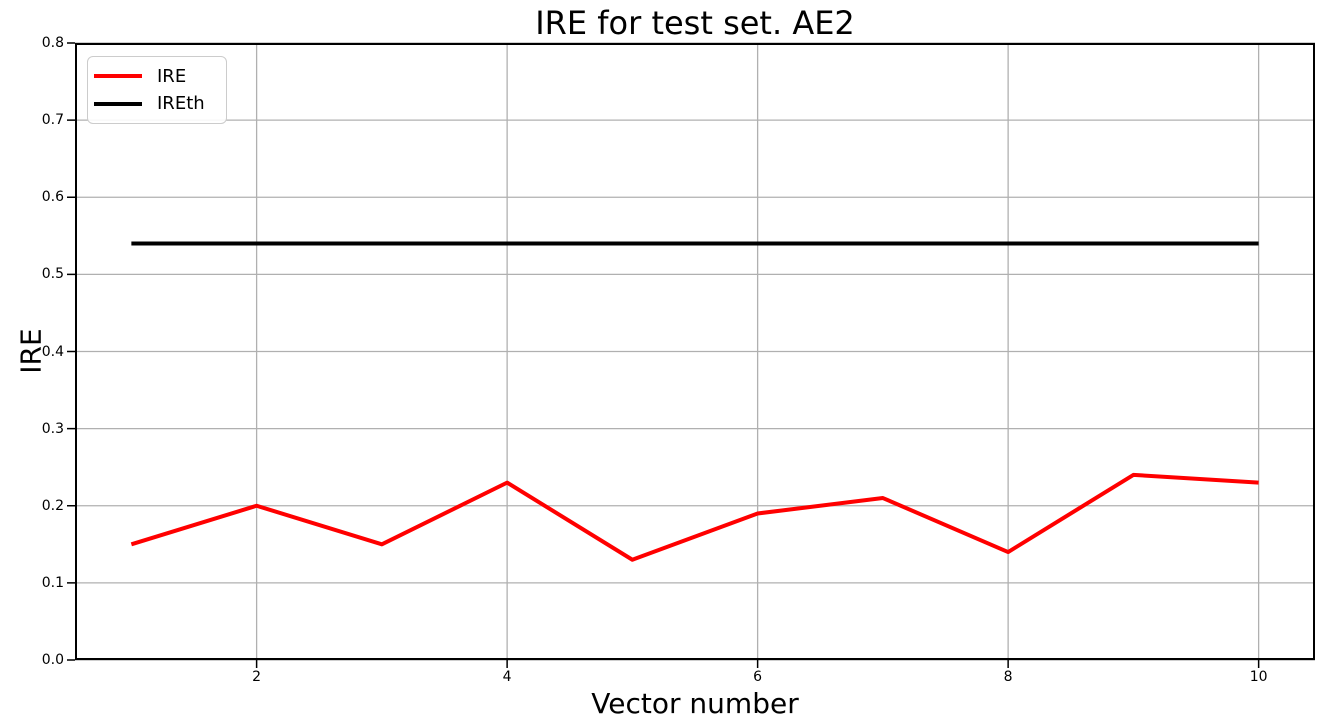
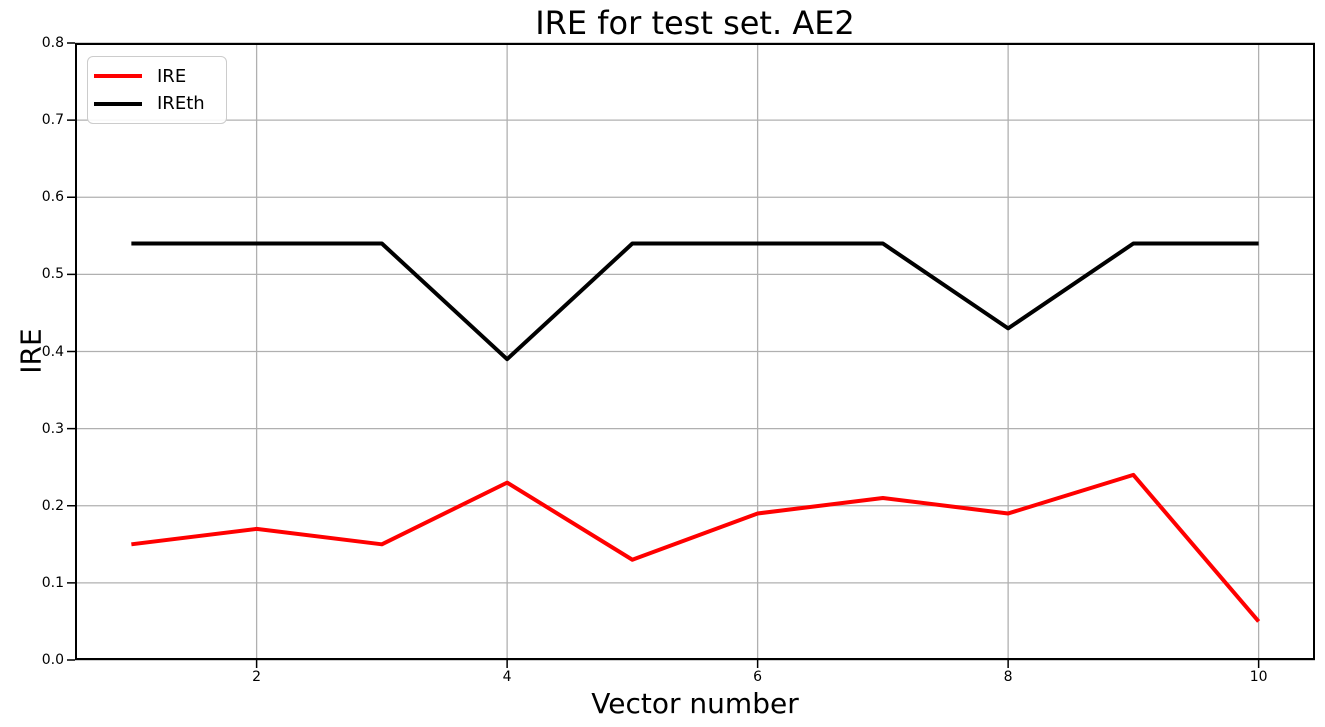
IRE/2: 0.20 -> 0.17
IREth/4: 0.54 -> 0.39
IRE/8: 0.14 -> 0.19
IREth/8: 0.54 -> 0.43
IRE/10: 0.23 -> 0.05
